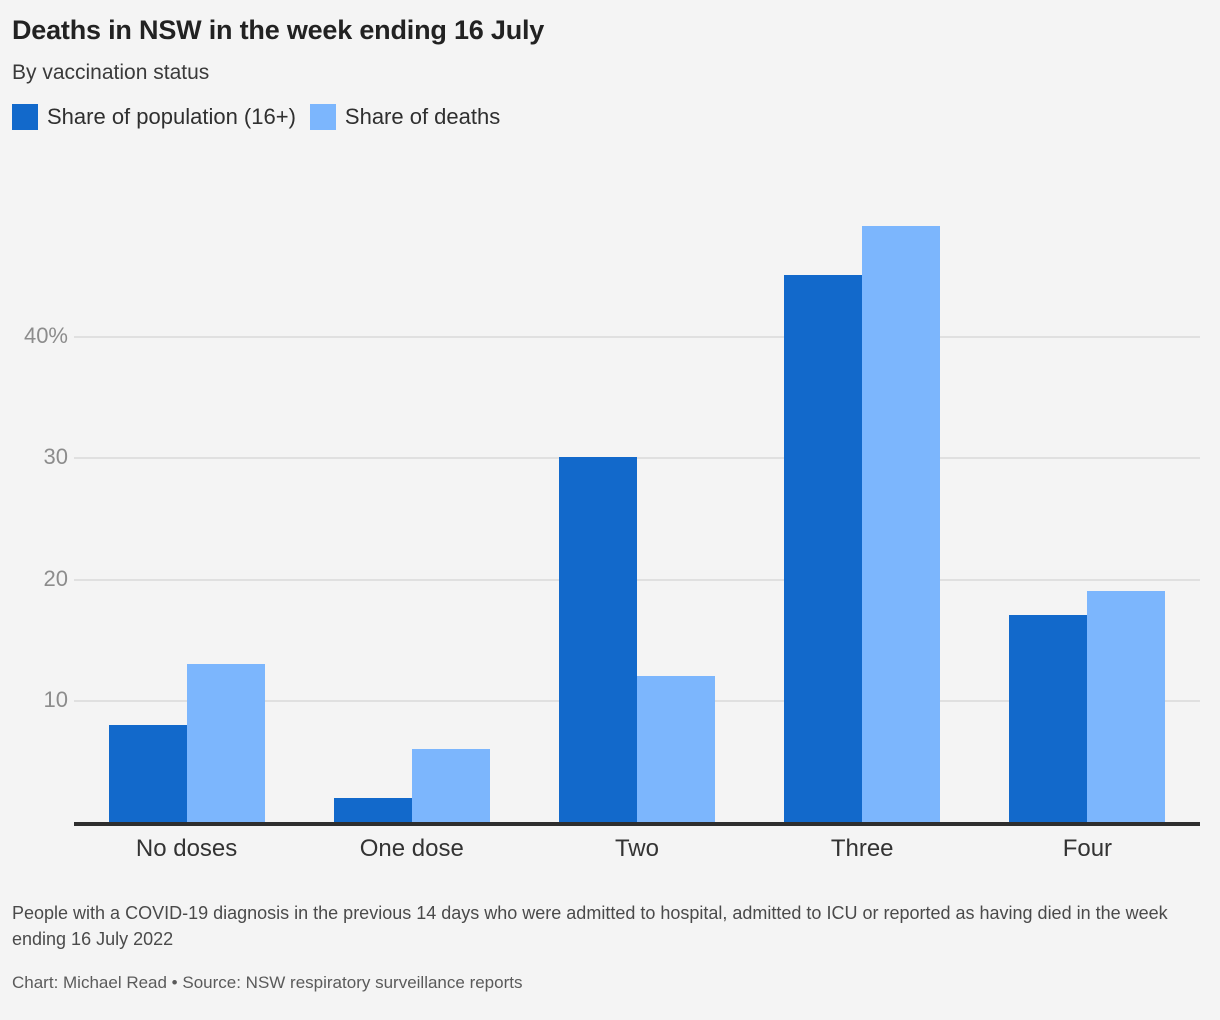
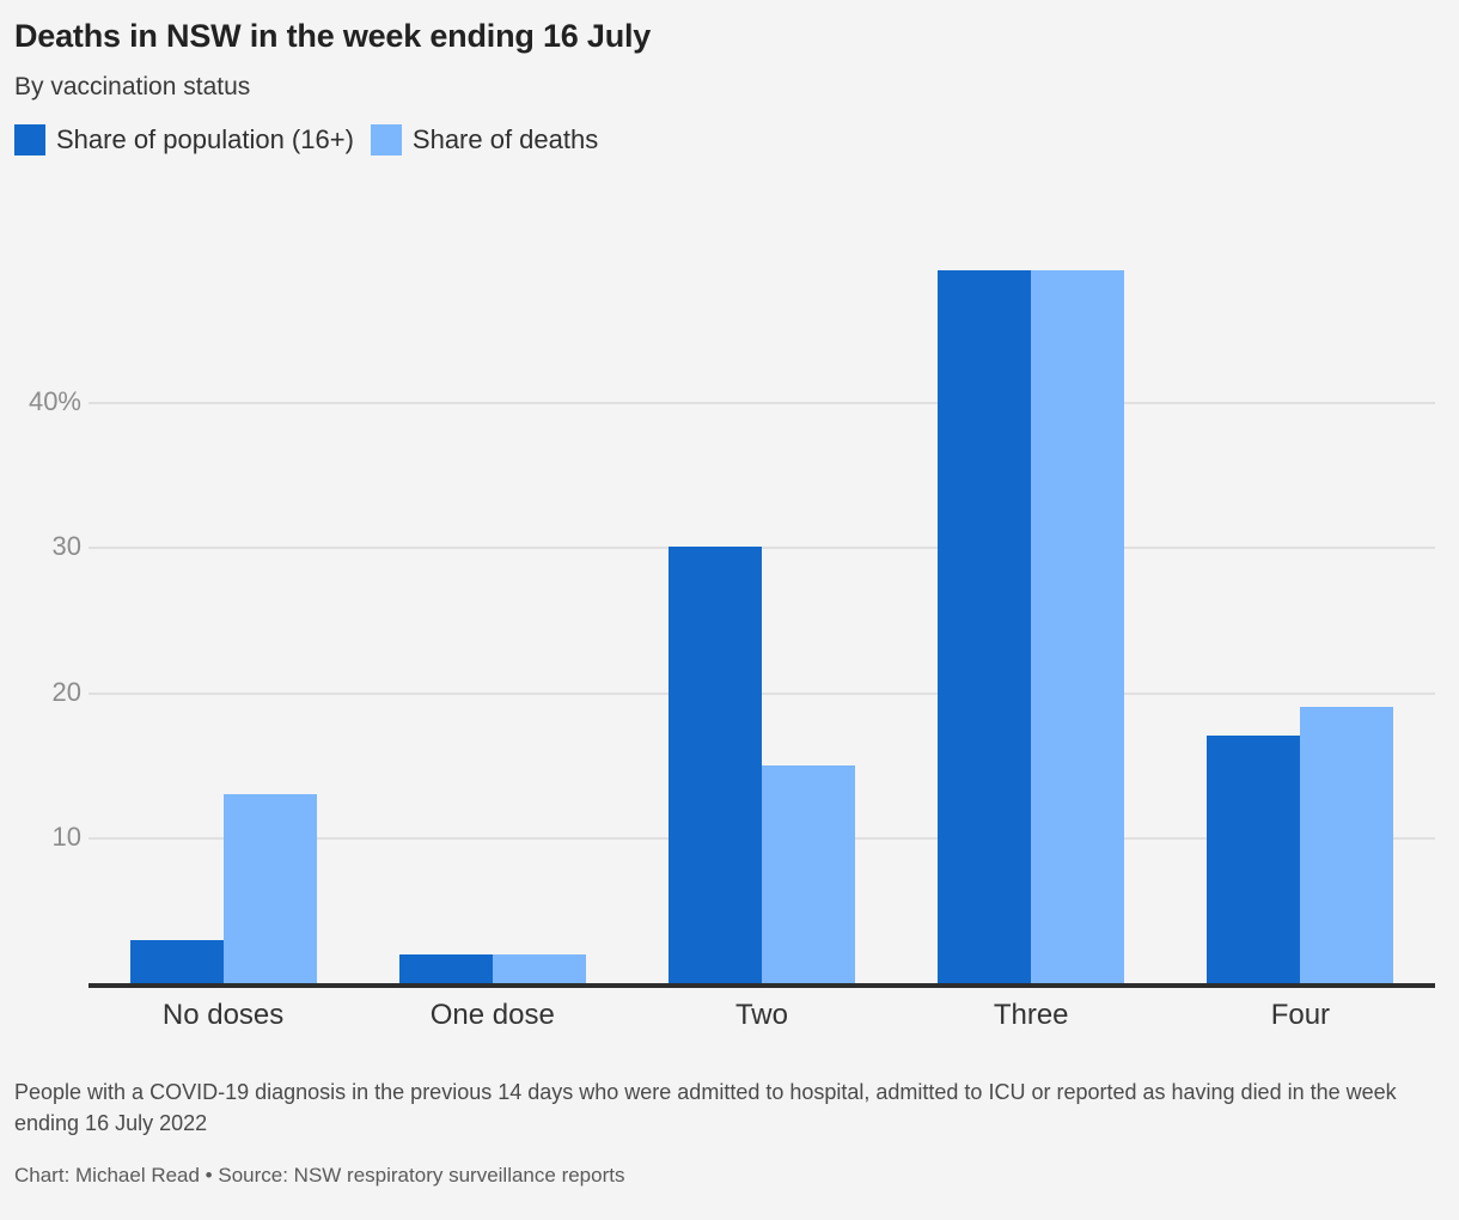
Share of population (16+)/No doses: 8% -> 3%
Share of deaths/One dose: 6% -> 2%
Share of deaths/Two: 12% -> 15%
Share of population (16+)/Three: 45% -> 49%
